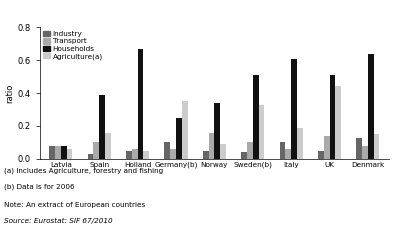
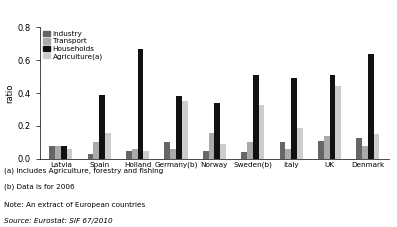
Households/Germany(b): 0.25 -> 0.38
Households/Italy: 0.61 -> 0.49
Industry/UK: 0.05 -> 0.11
